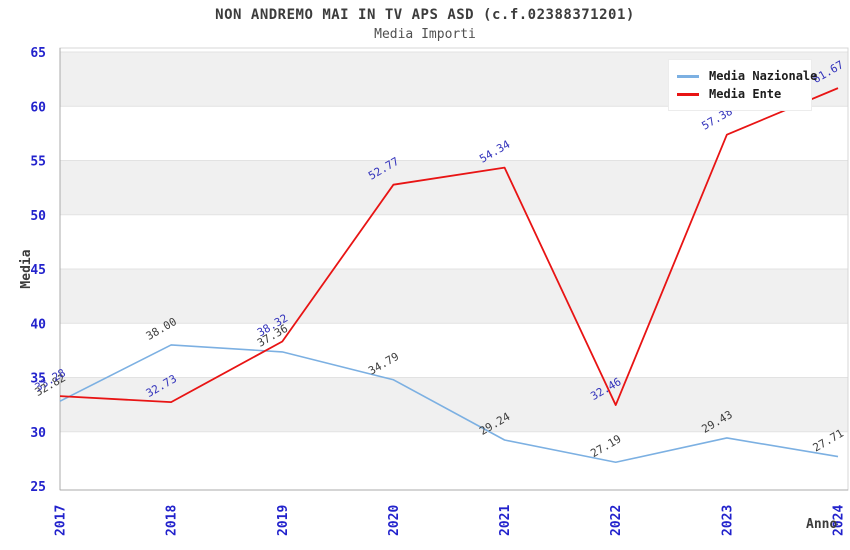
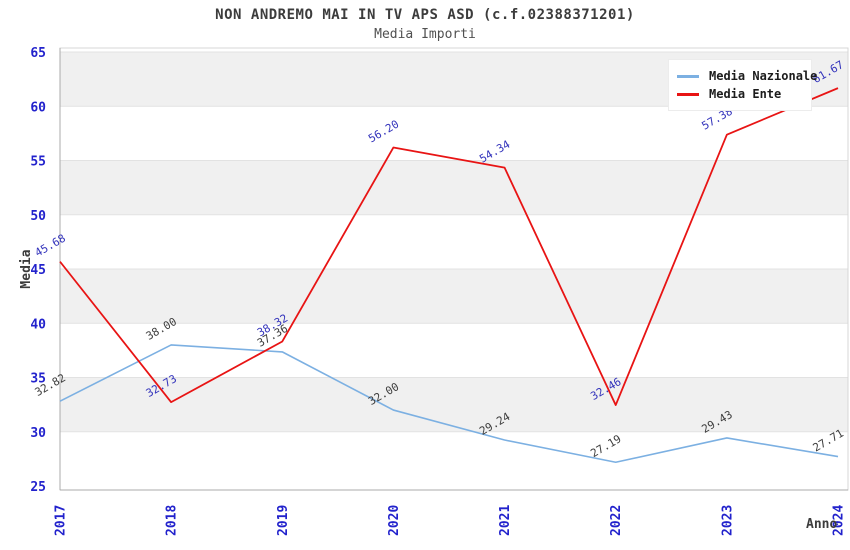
Media Ente/2017: 33.28 -> 45.68
Media Nazionale/2020: 34.79 -> 32.00
Media Ente/2020: 52.77 -> 56.20
